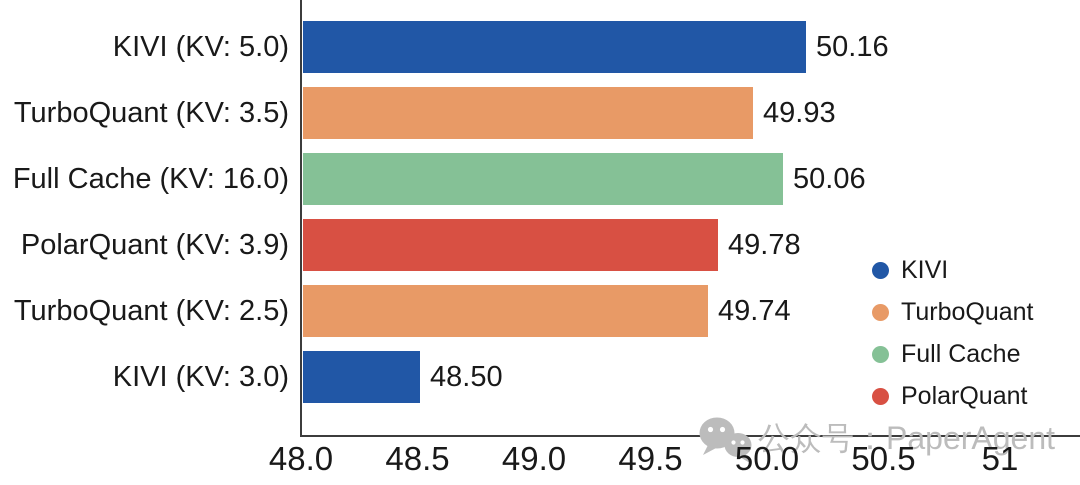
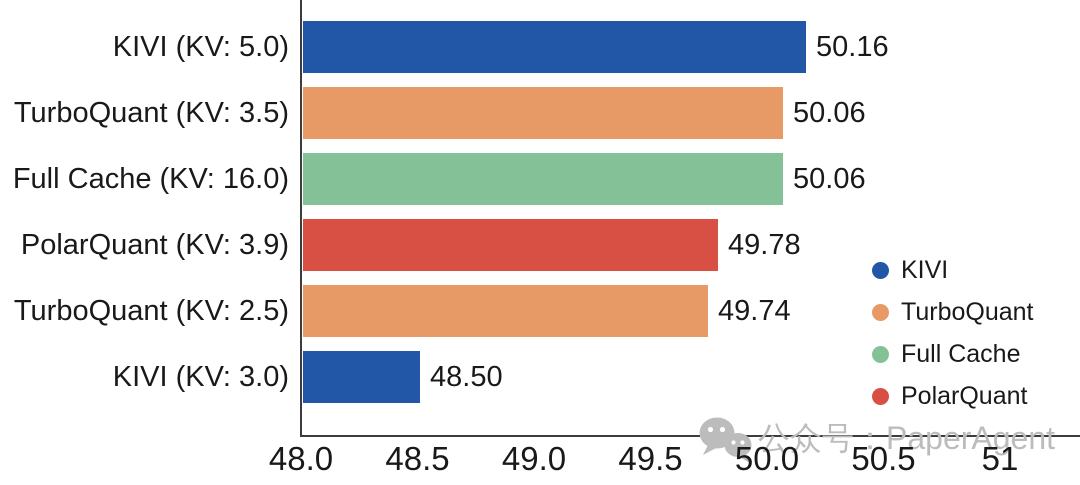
TurboQuant (KV: 3.5): 49.93 -> 50.06
